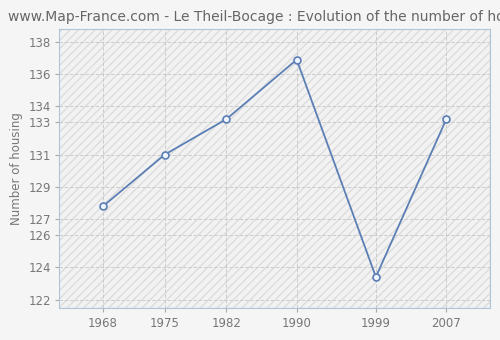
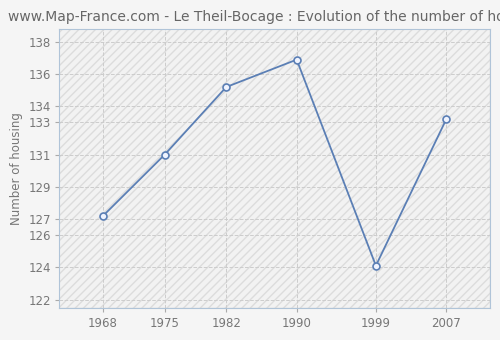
1968: 127.8 -> 127.2
1982: 133.2 -> 135.2
1999: 123.4 -> 124.1
